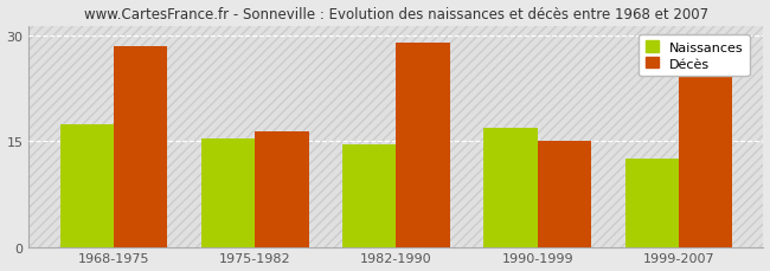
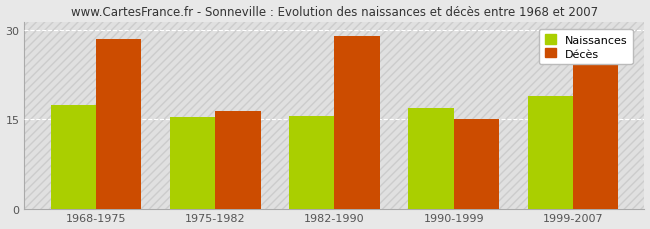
Naissances/1982-1990: 14.5 -> 15.6
Naissances/1999-2007: 12.5 -> 19.0
